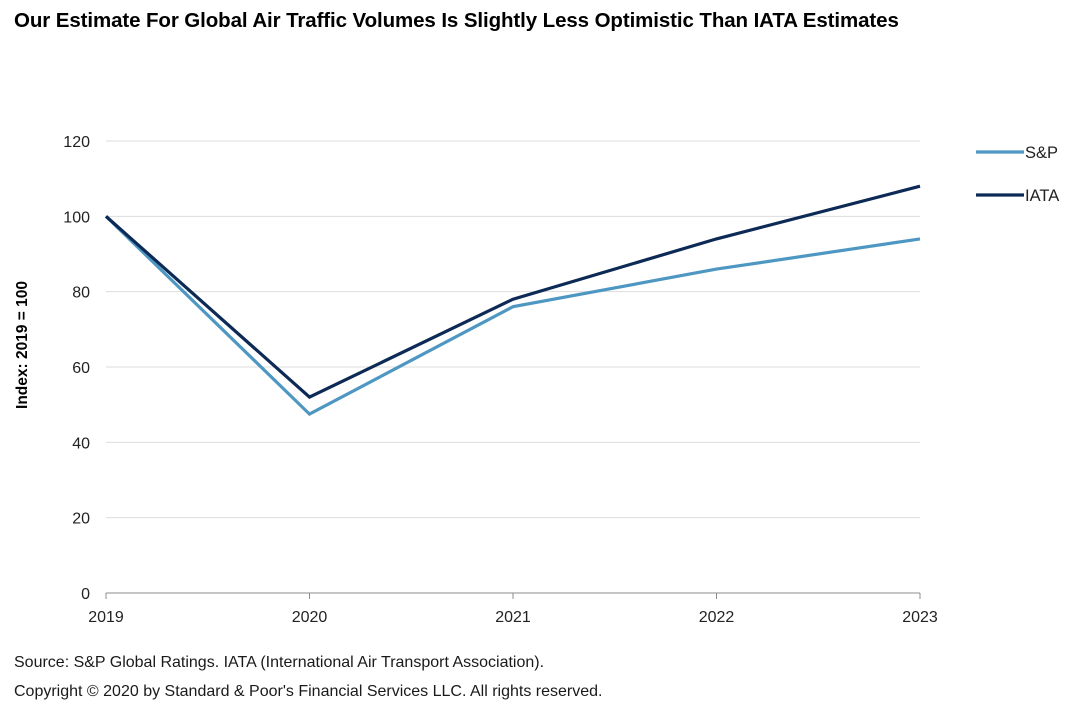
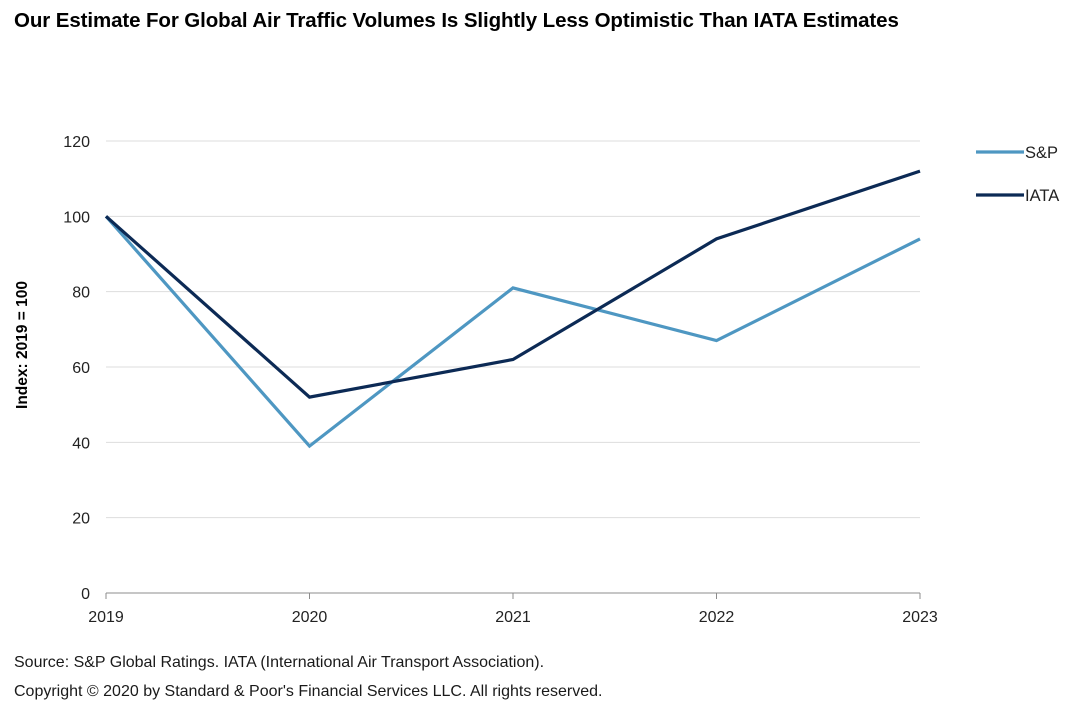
S&P/2020: 48 -> 39
S&P/2021: 76 -> 81
IATA/2021: 78 -> 62
S&P/2022: 86 -> 67
IATA/2023: 108 -> 112
